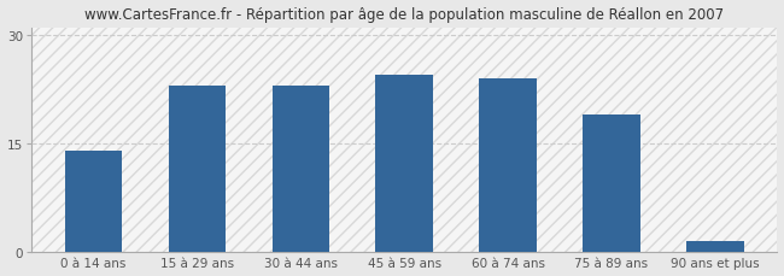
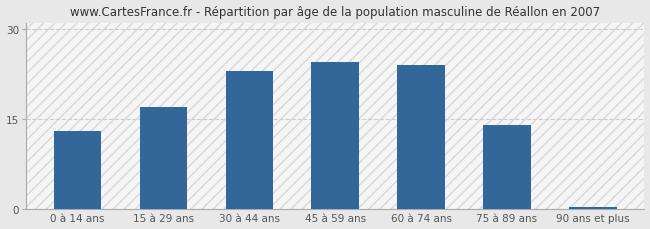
0 à 14 ans: 14.0 -> 13.0
15 à 29 ans: 23.0 -> 17.0
75 à 89 ans: 19.0 -> 14.0
90 ans et plus: 1.6 -> 0.3
